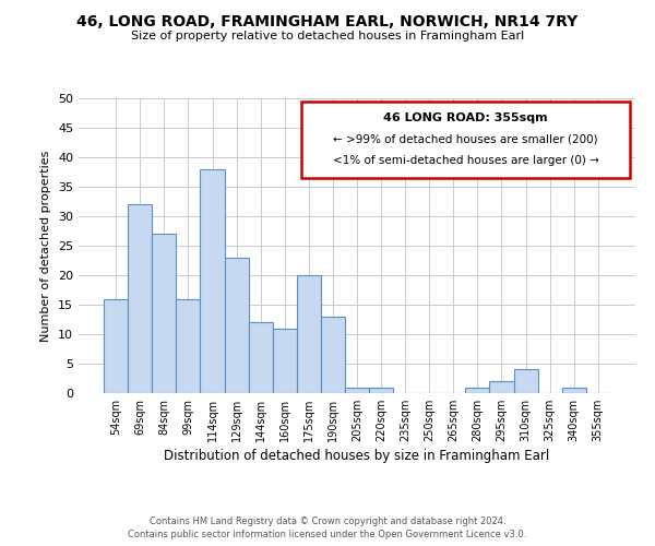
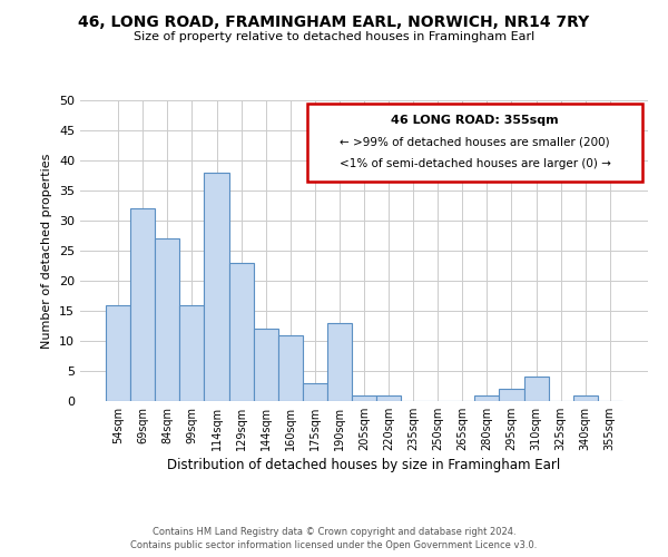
175sqm: 20 -> 3
